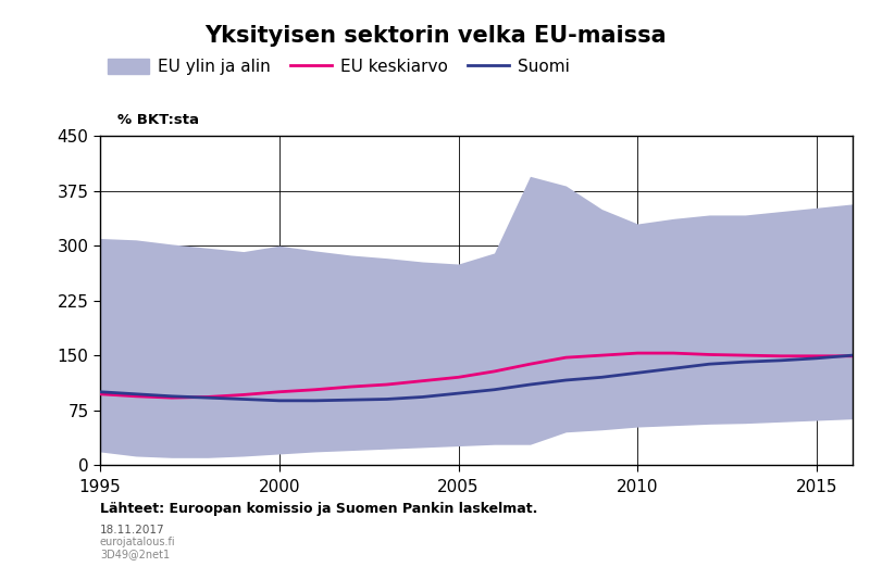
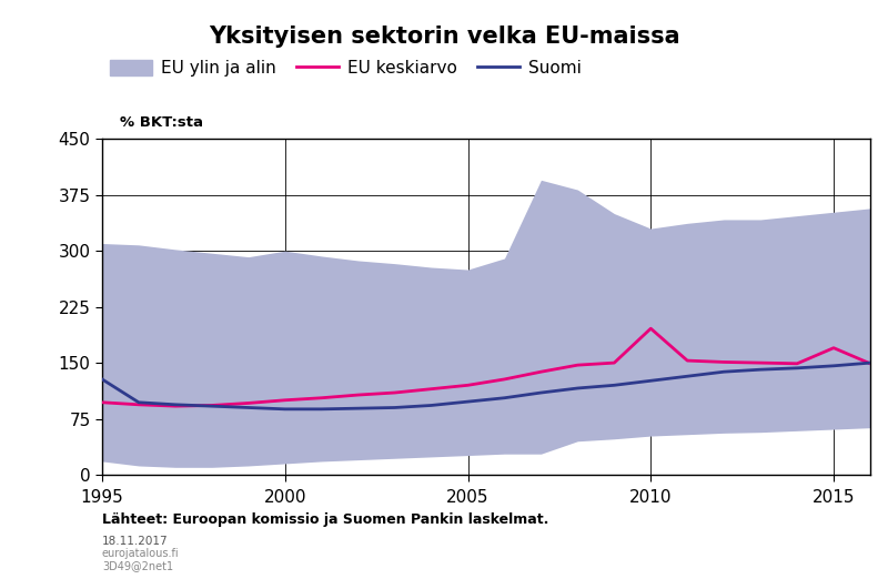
Suomi/1995: 100 -> 128
EU keskiarvo/2010: 153 -> 196
EU keskiarvo/2015: 149 -> 170
